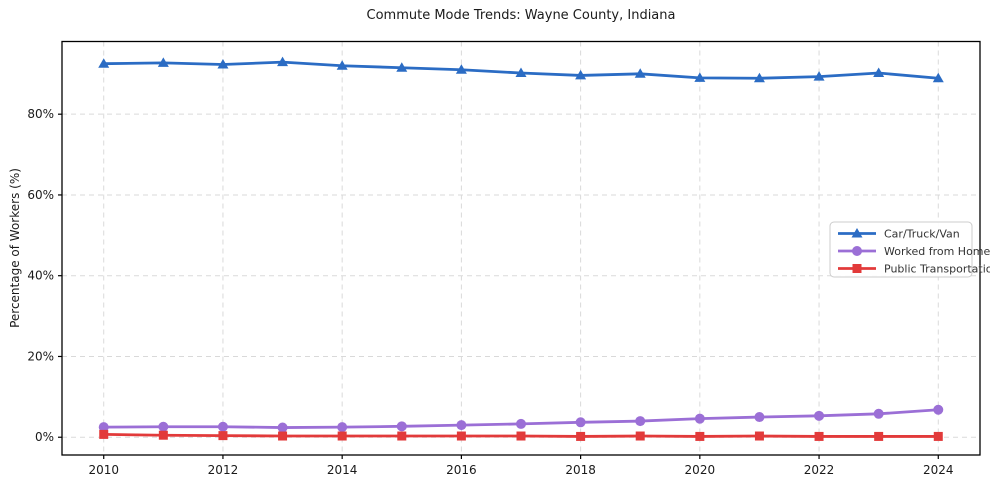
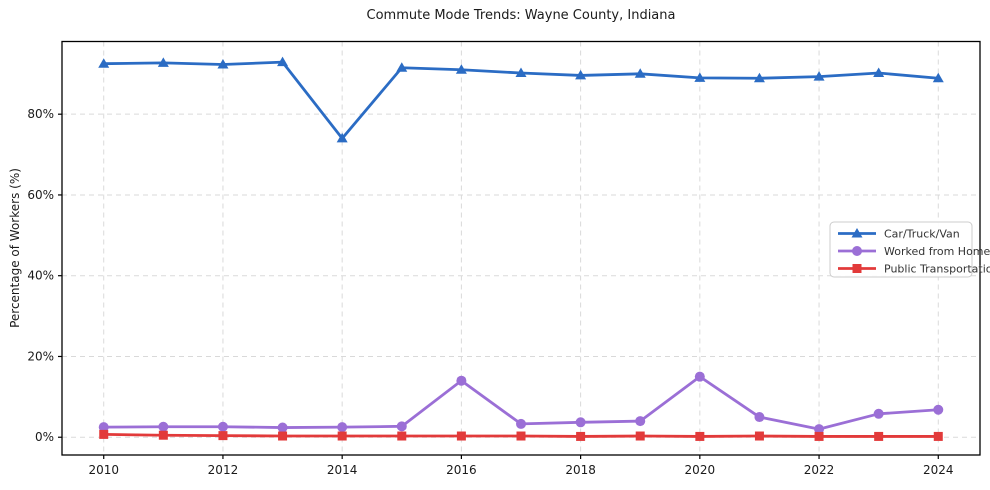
Car/Truck/Van/2014: 92% -> 74%
Worked from Home/2016: 3% -> 14%
Worked from Home/2020: 5% -> 15%
Worked from Home/2022: 5% -> 2%
